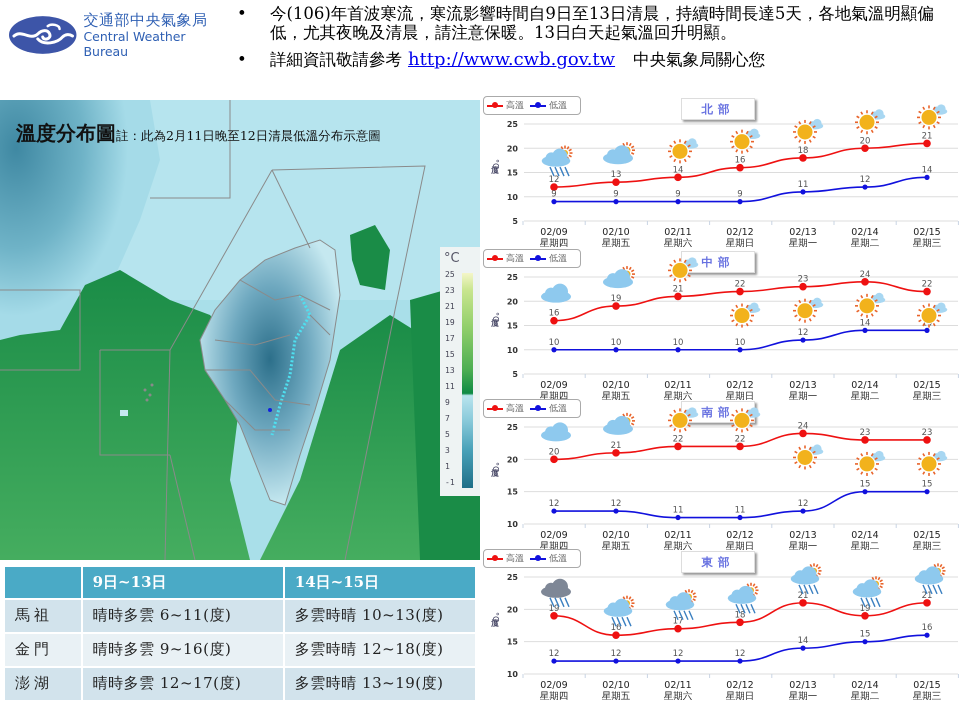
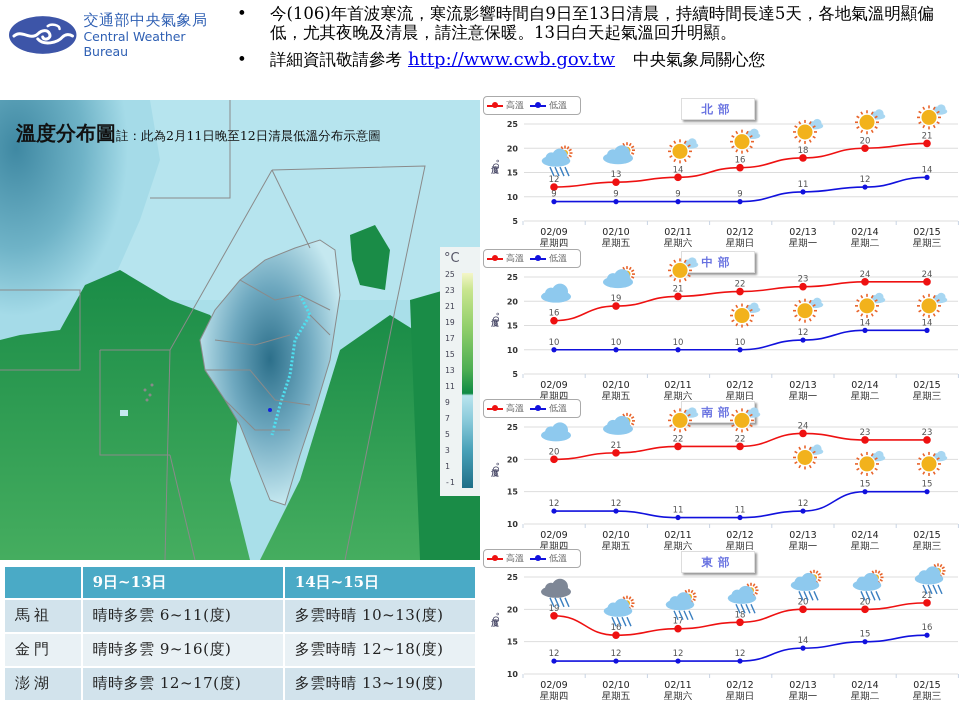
中部/高溫/02/15: 22 -> 24
東部/高溫/02/13: 21 -> 20
東部/高溫/02/14: 19 -> 20
